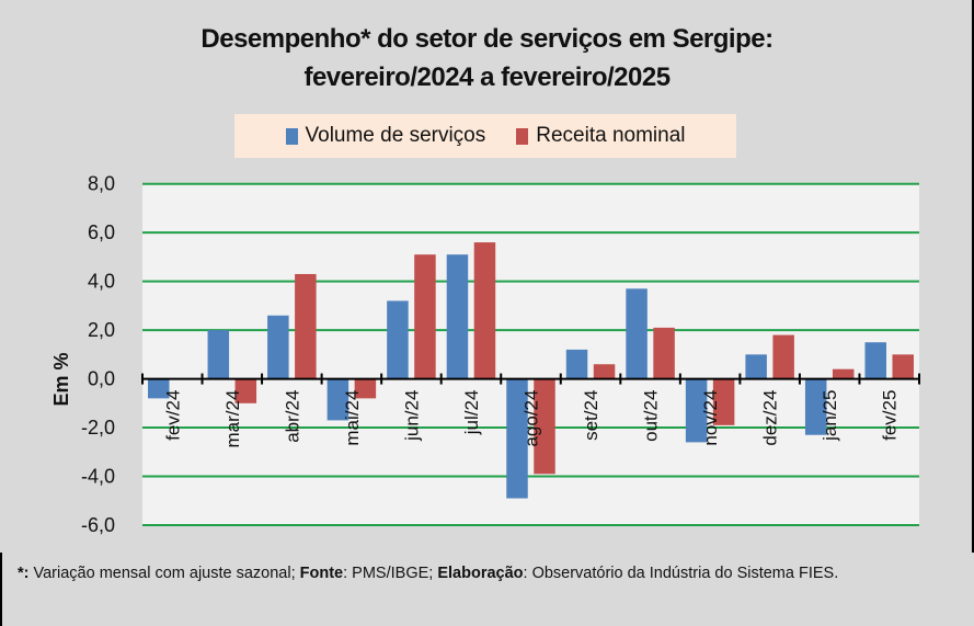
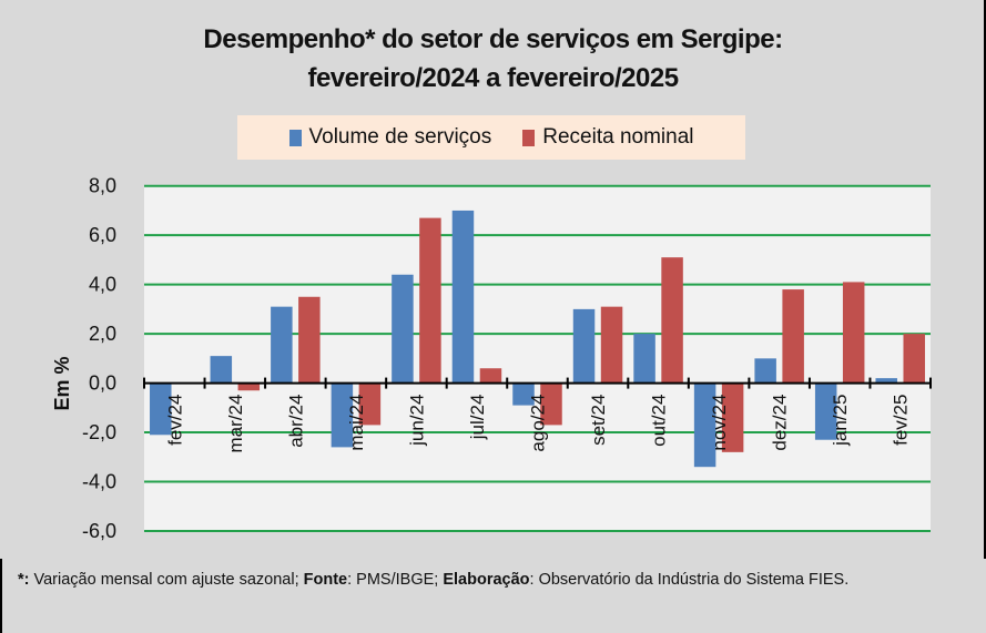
Volume de serviços/fev/24: -0,8 -> -2,1
Volume de serviços/mar/24: 2,0 -> 1,1
Receita nominal/mar/24: -1,0 -> -0,3
Volume de serviços/abr/24: 2,6 -> 3,1
Receita nominal/abr/24: 4,3 -> 3,5
Volume de serviços/mai/24: -1,7 -> -2,6
Receita nominal/mai/24: -0,8 -> -1,7
Volume de serviços/jun/24: 3,2 -> 4,4
Receita nominal/jun/24: 5,1 -> 6,7
Volume de serviços/jul/24: 5,1 -> 7,0
Receita nominal/jul/24: 5,6 -> 0,6
Volume de serviços/ago/24: -4,9 -> -0,9
Receita nominal/ago/24: -3,9 -> -1,7
Volume de serviços/set/24: 1,2 -> 3,0
Receita nominal/set/24: 0,6 -> 3,1
Volume de serviços/out/24: 3,7 -> 2,0
Receita nominal/out/24: 2,1 -> 5,1
Volume de serviços/nov/24: -2,6 -> -3,4
Receita nominal/nov/24: -1,9 -> -2,8
Receita nominal/dez/24: 1,8 -> 3,8
Receita nominal/jan/25: 0,4 -> 4,1
Volume de serviços/fev/25: 1,5 -> 0,2
Receita nominal/fev/25: 1,0 -> 2,0
